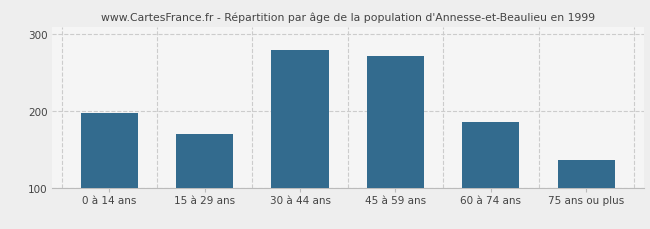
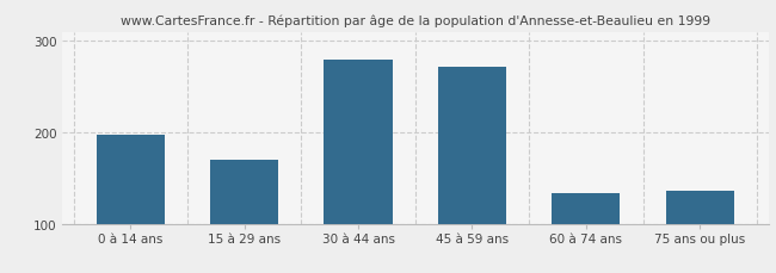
60 à 74 ans: 186 -> 134
